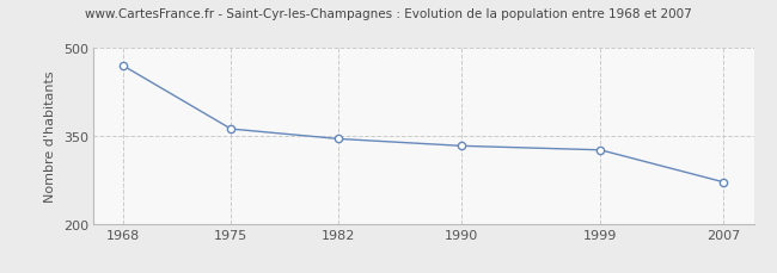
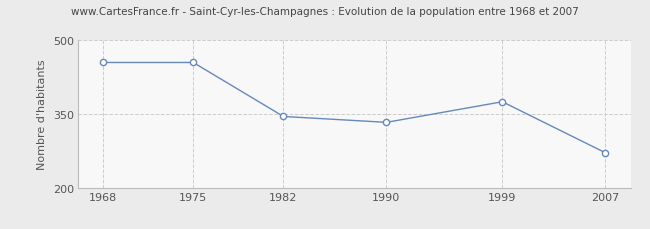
1968: 470 -> 455
1975: 362 -> 455
1999: 326 -> 375
